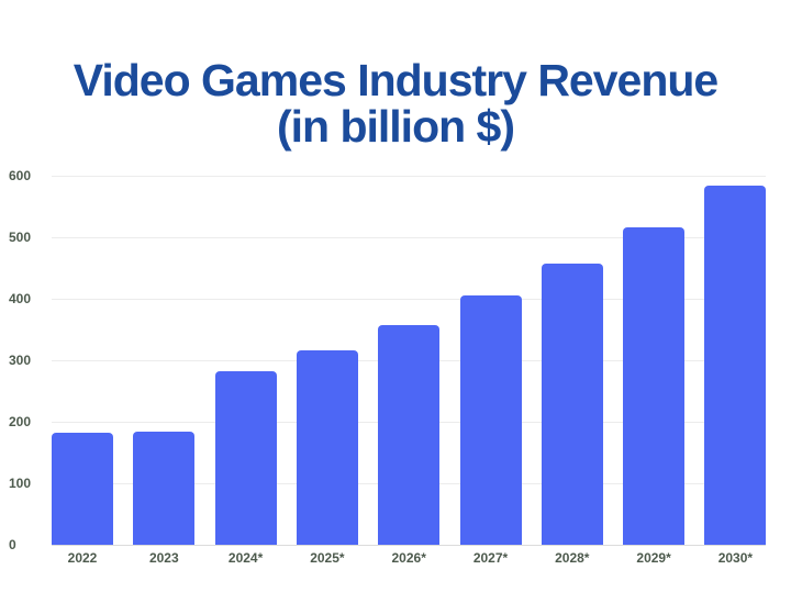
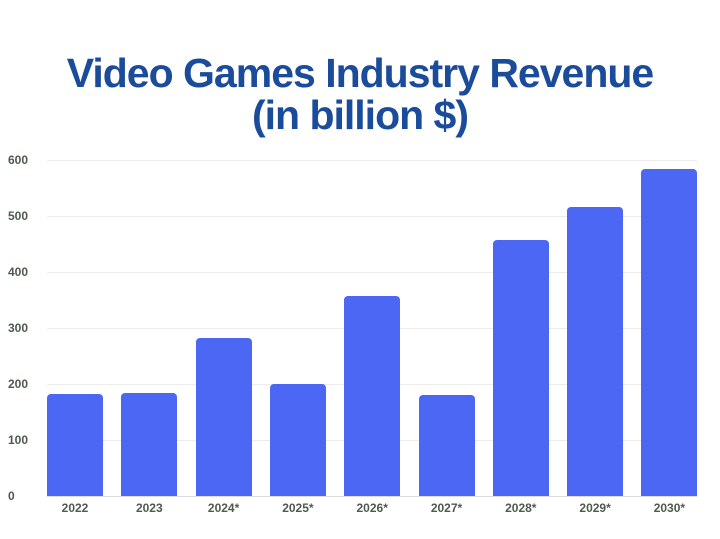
2025*: 320 -> 200
2027*: 400 -> 180
